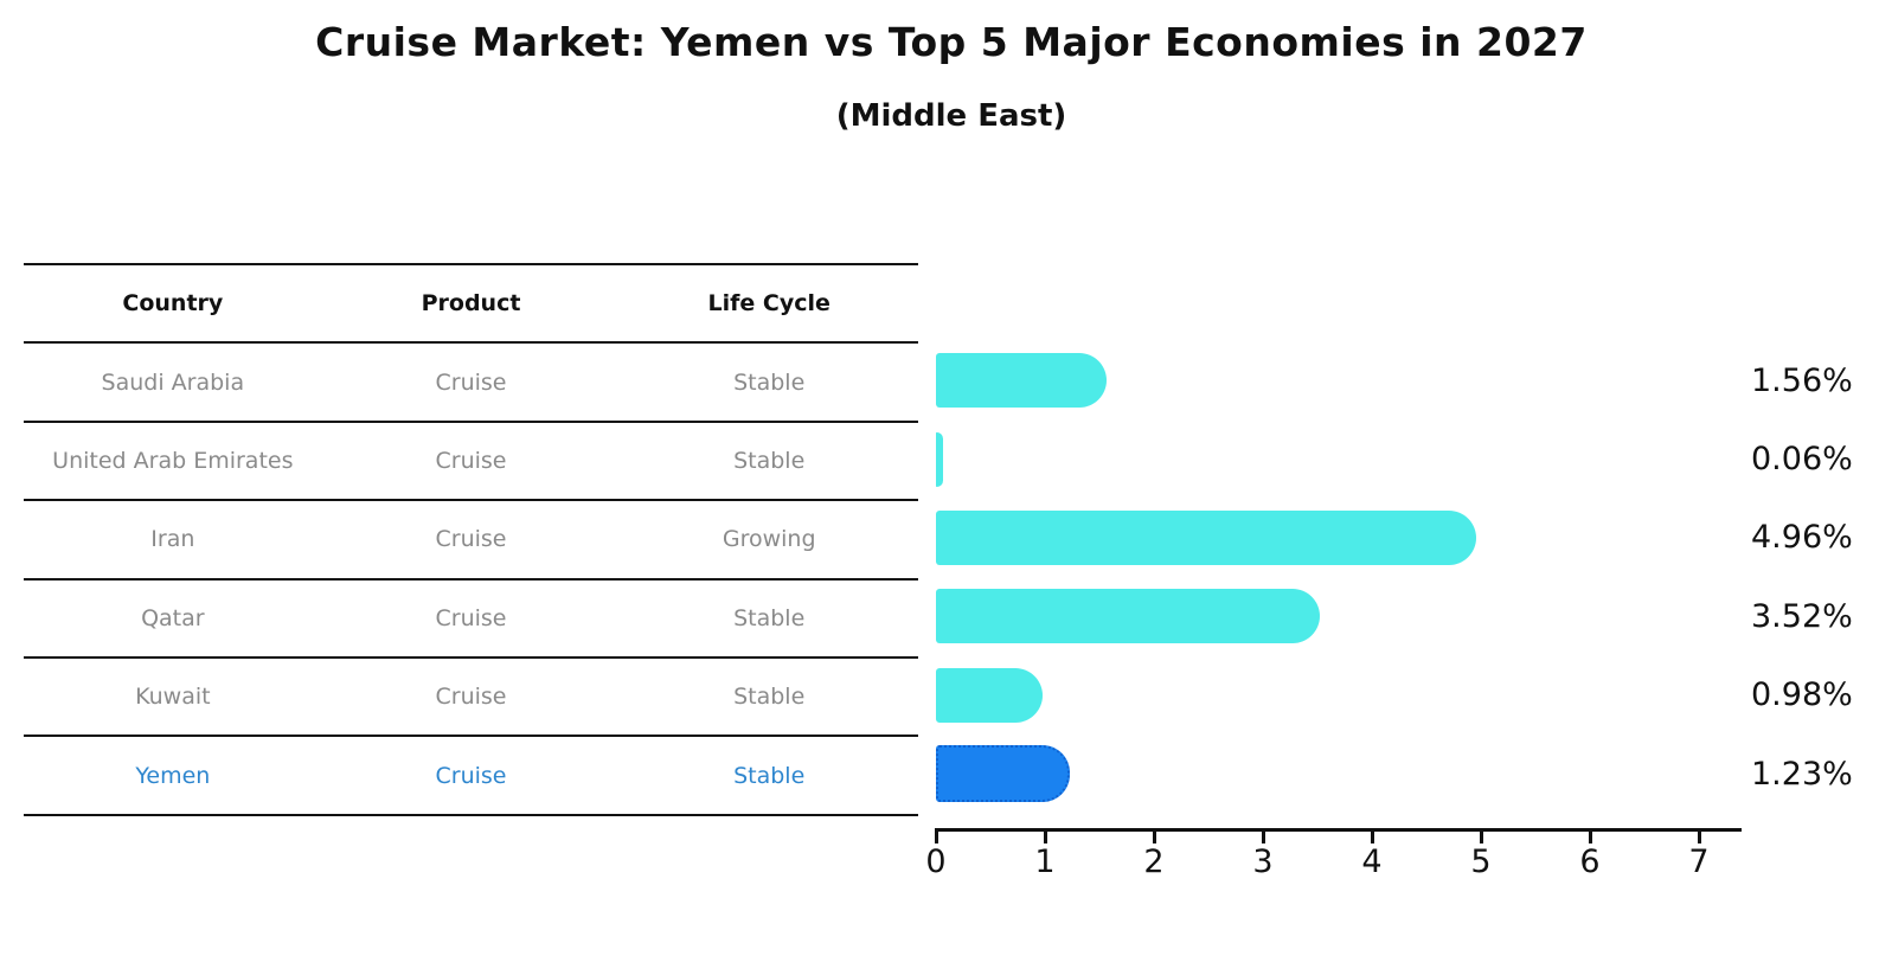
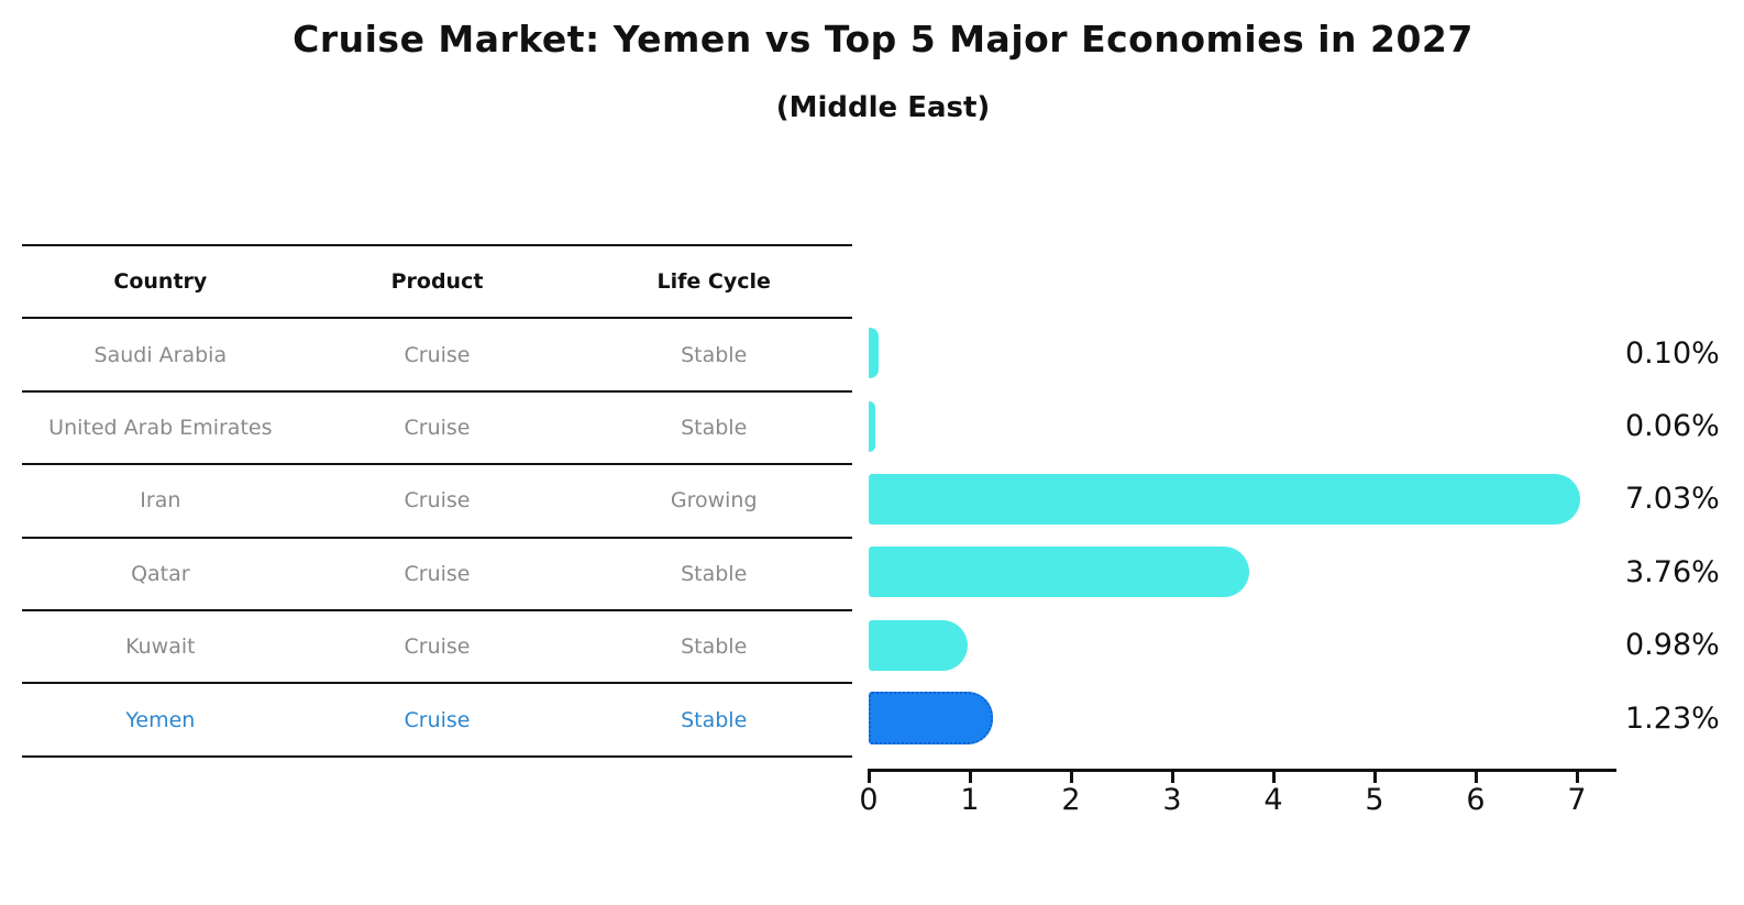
Saudi Arabia: 1.56% -> 0.10%
Iran: 4.96% -> 7.03%
Qatar: 3.52% -> 3.76%
